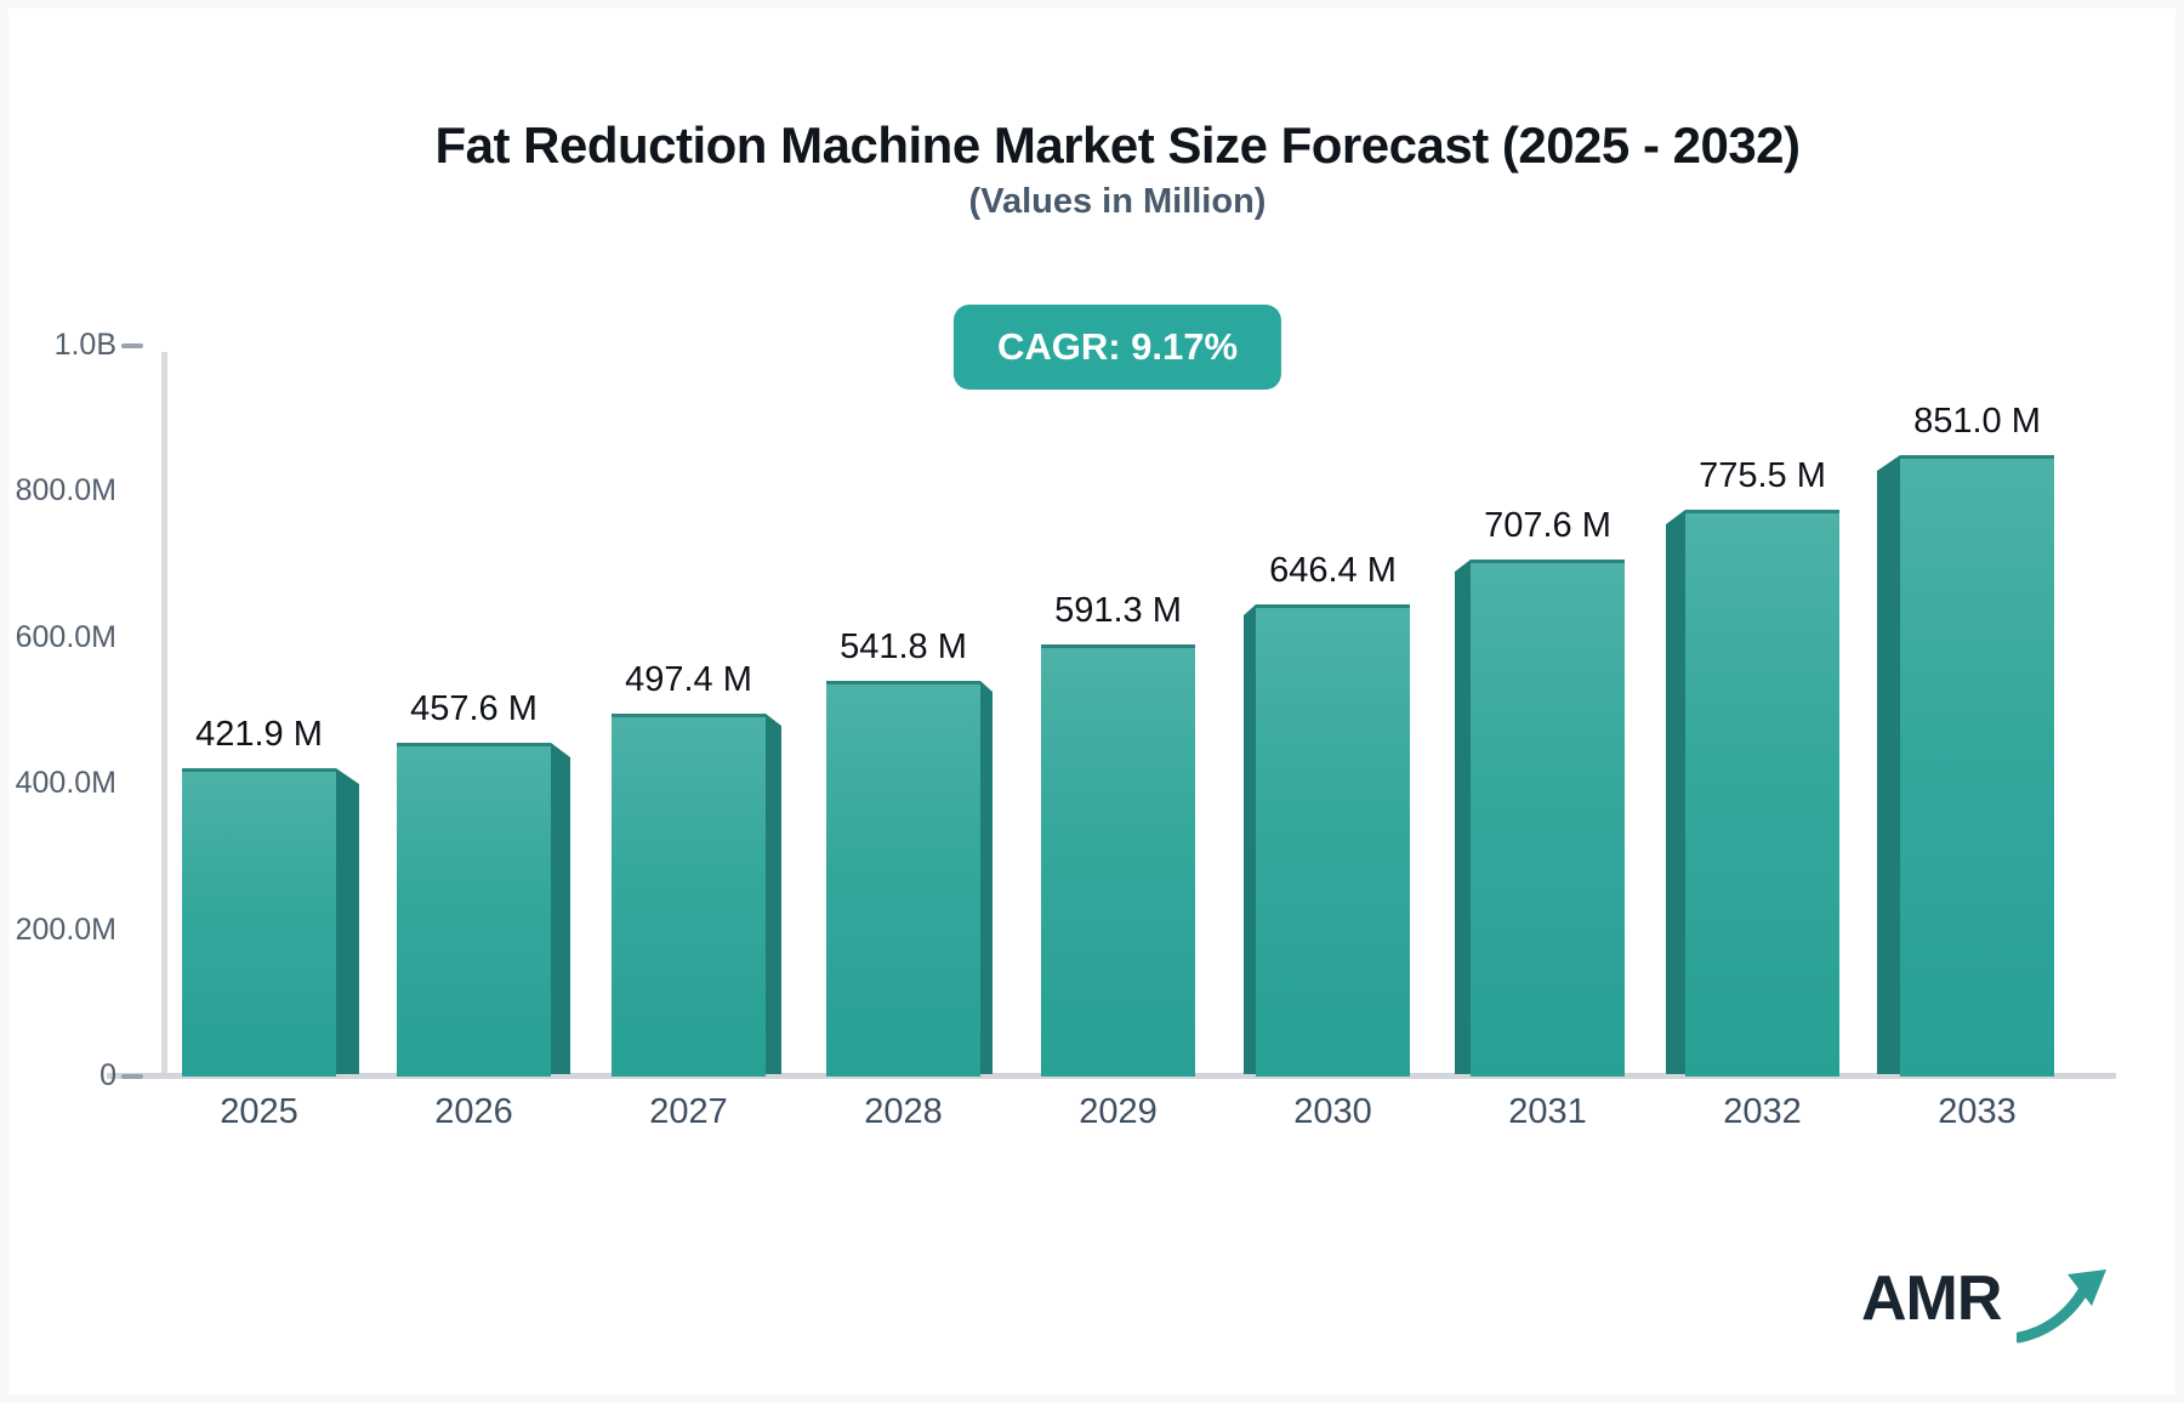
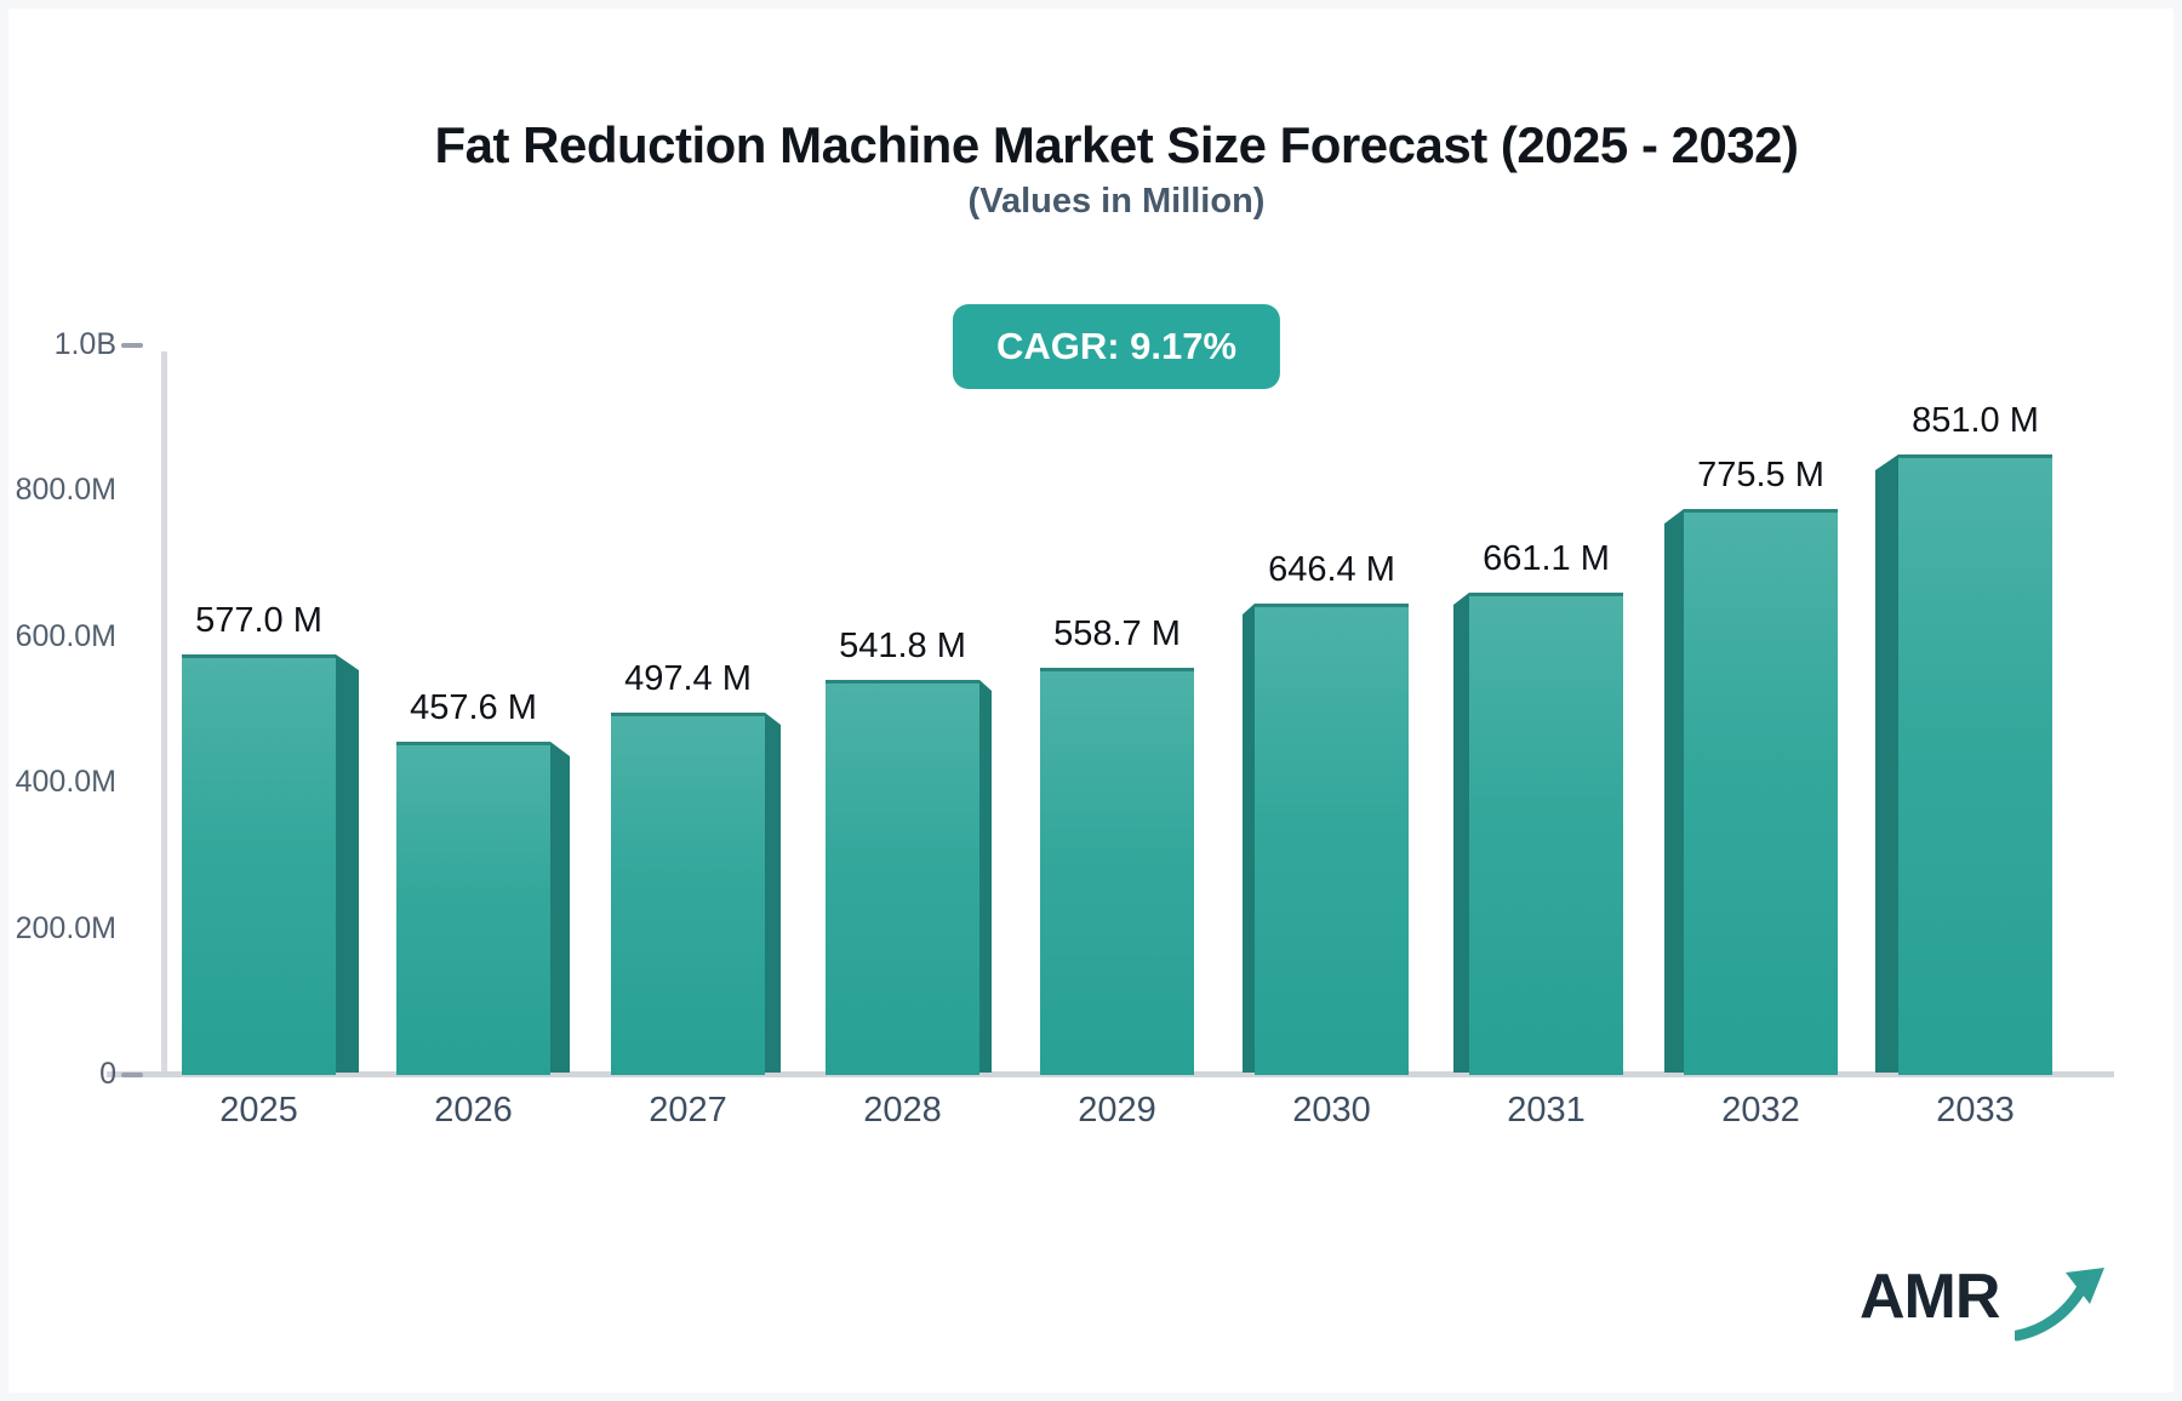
2025: 421.9 -> 577.0
2029: 591.3 -> 558.7
2031: 707.6 -> 661.1
